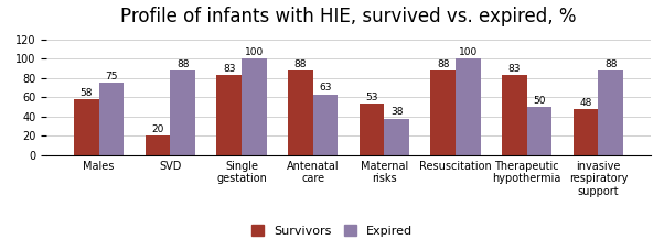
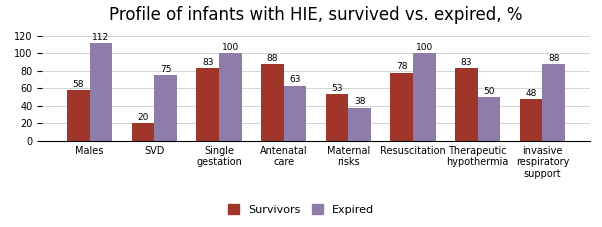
Expired/Males: 75 -> 112
Expired/SVD: 88 -> 75
Survivors/Resuscitation: 88 -> 78
